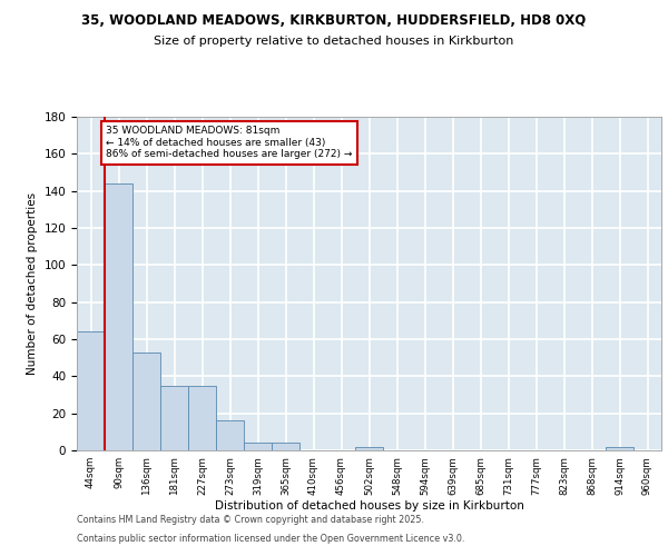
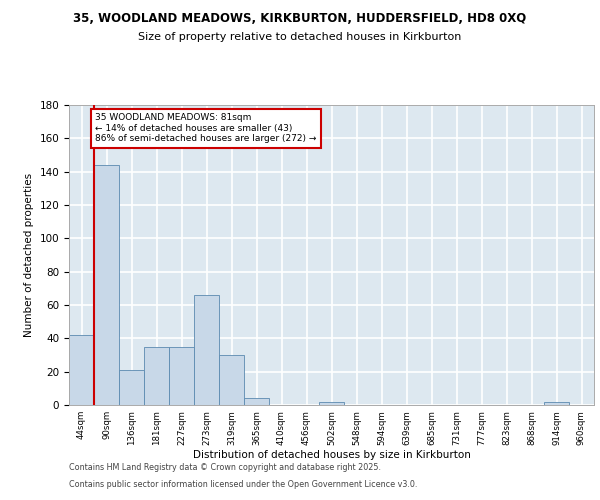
44sqm: 64 -> 42
136sqm: 53 -> 21
273sqm: 16 -> 66
319sqm: 4 -> 30
